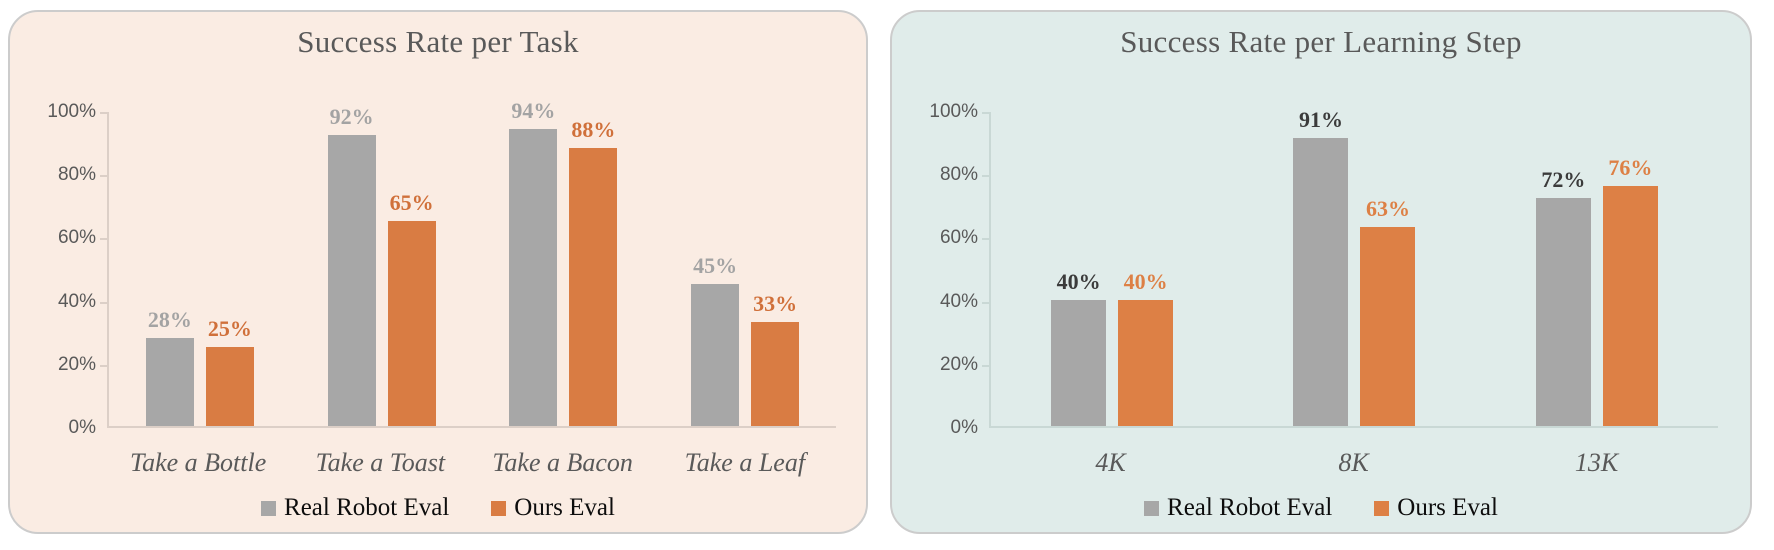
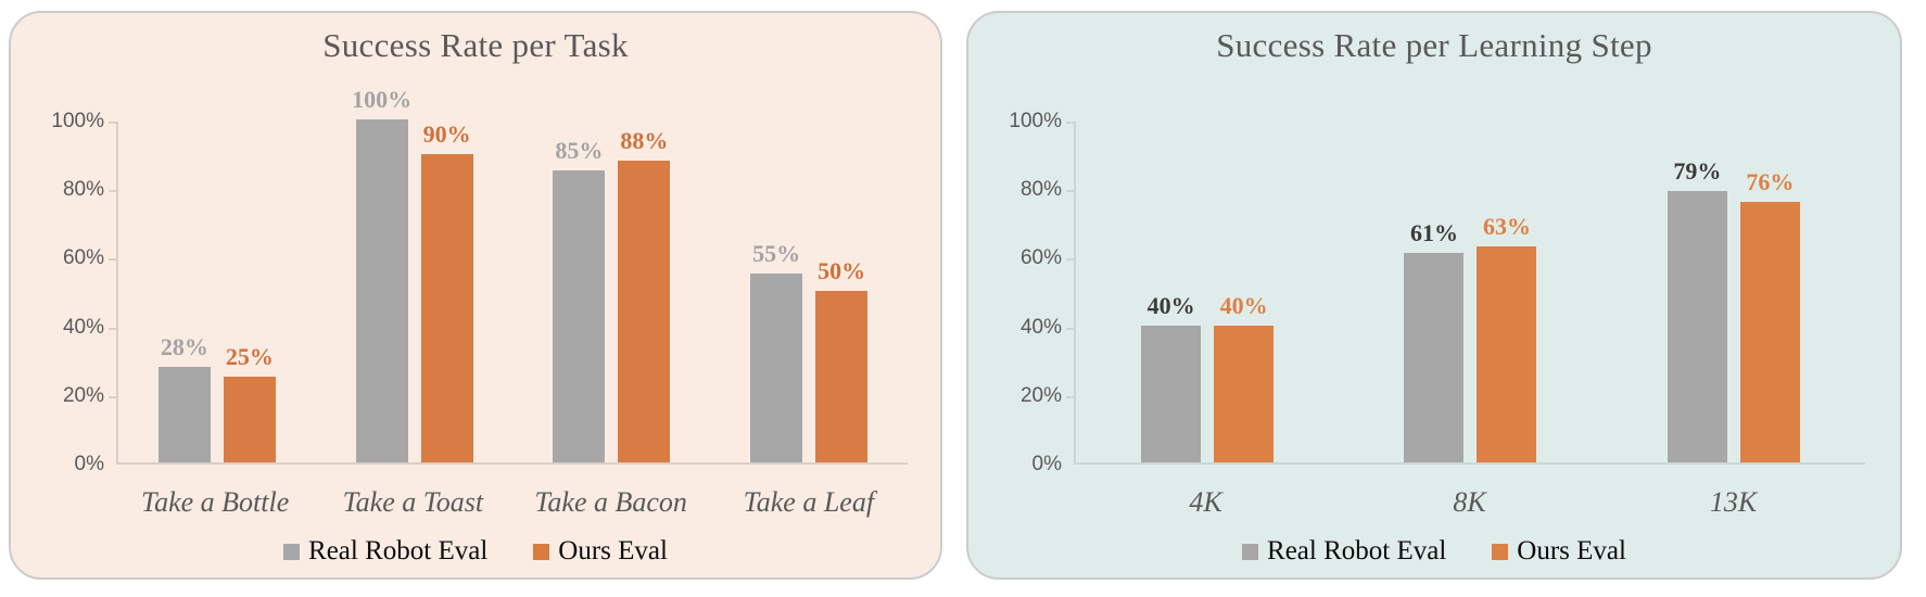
Success Rate per Task/Real Robot Eval/Take a Toast: 92% -> 100%
Success Rate per Task/Ours Eval/Take a Toast: 65% -> 90%
Success Rate per Task/Real Robot Eval/Take a Bacon: 94% -> 85%
Success Rate per Task/Real Robot Eval/Take a Leaf: 45% -> 55%
Success Rate per Task/Ours Eval/Take a Leaf: 33% -> 50%
Success Rate per Learning Step/Real Robot Eval/8K: 91% -> 61%
Success Rate per Learning Step/Real Robot Eval/13K: 72% -> 79%
